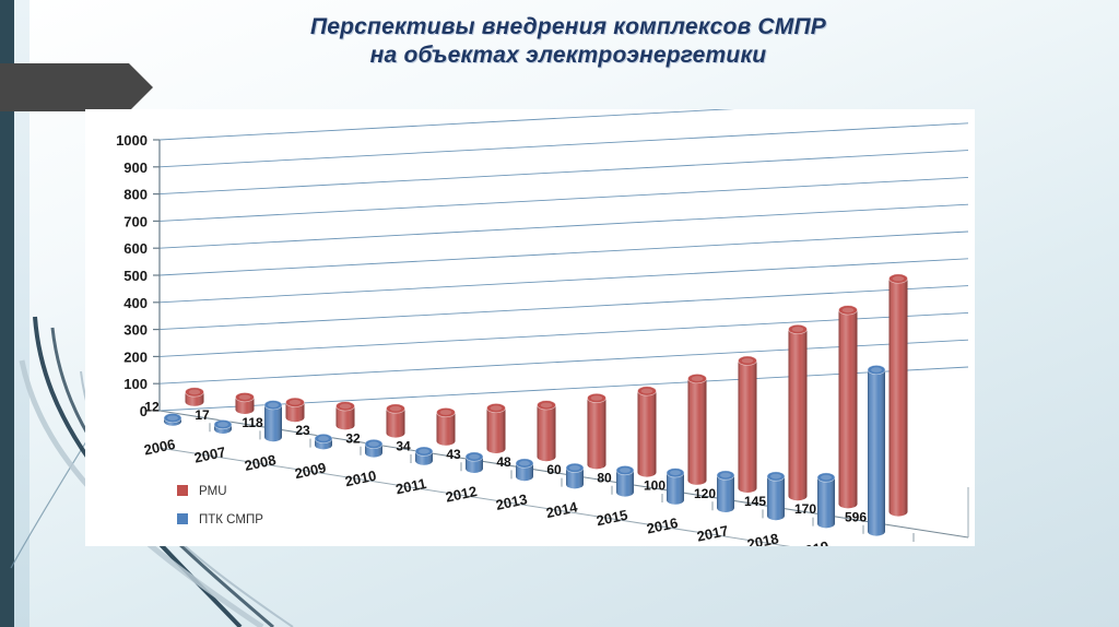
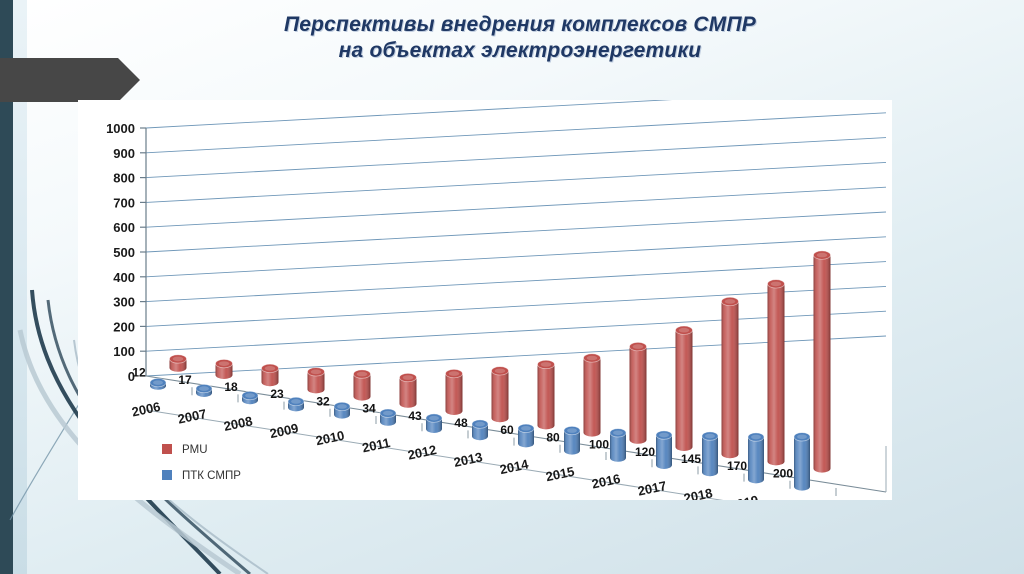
ПТК СМПР/2008: 118 -> 18
ПТК СМПР/2020: 596 -> 200
